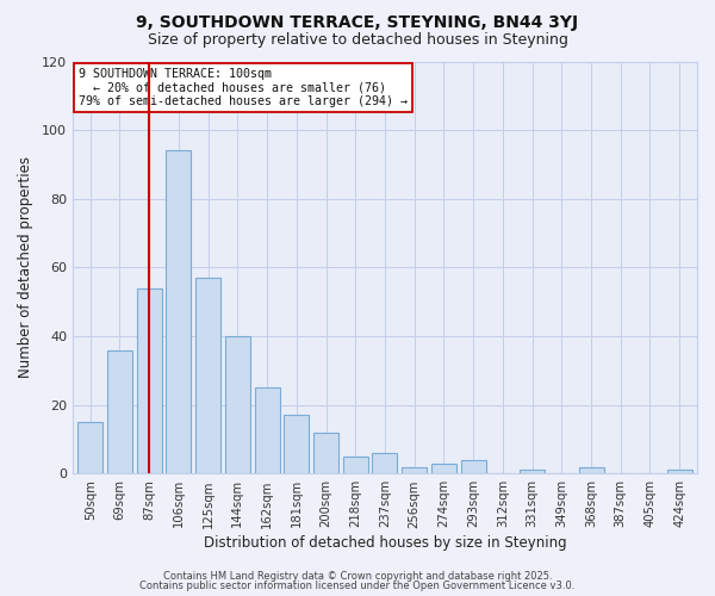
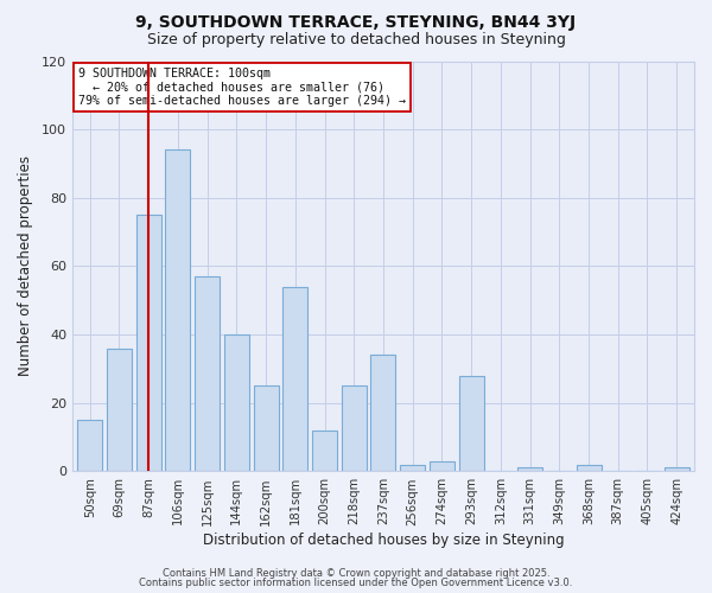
87sqm: 54 -> 75
181sqm: 17 -> 54
218sqm: 5 -> 25
237sqm: 6 -> 34
293sqm: 4 -> 28
